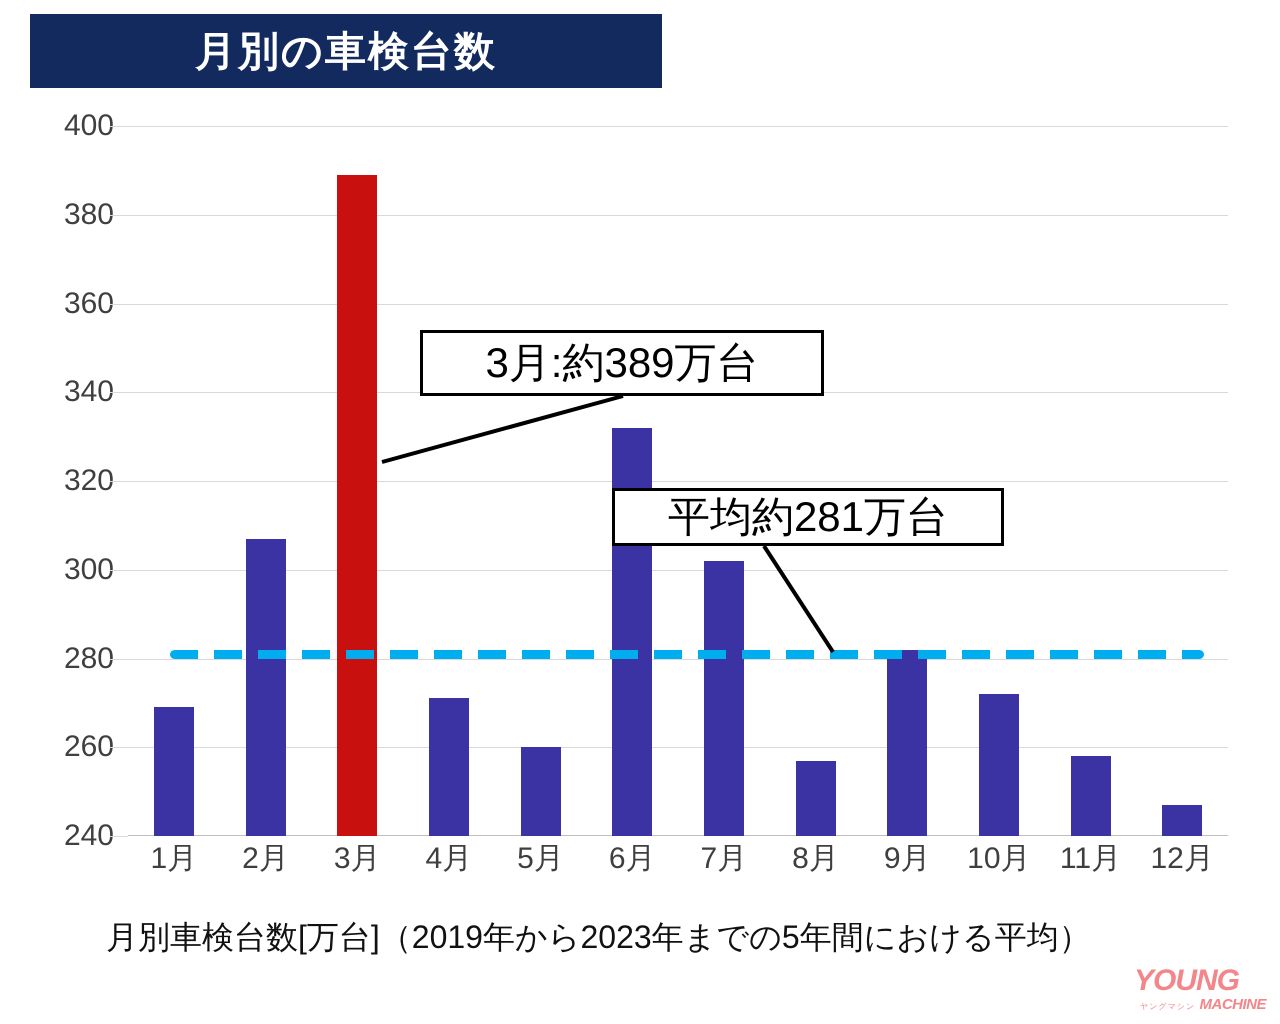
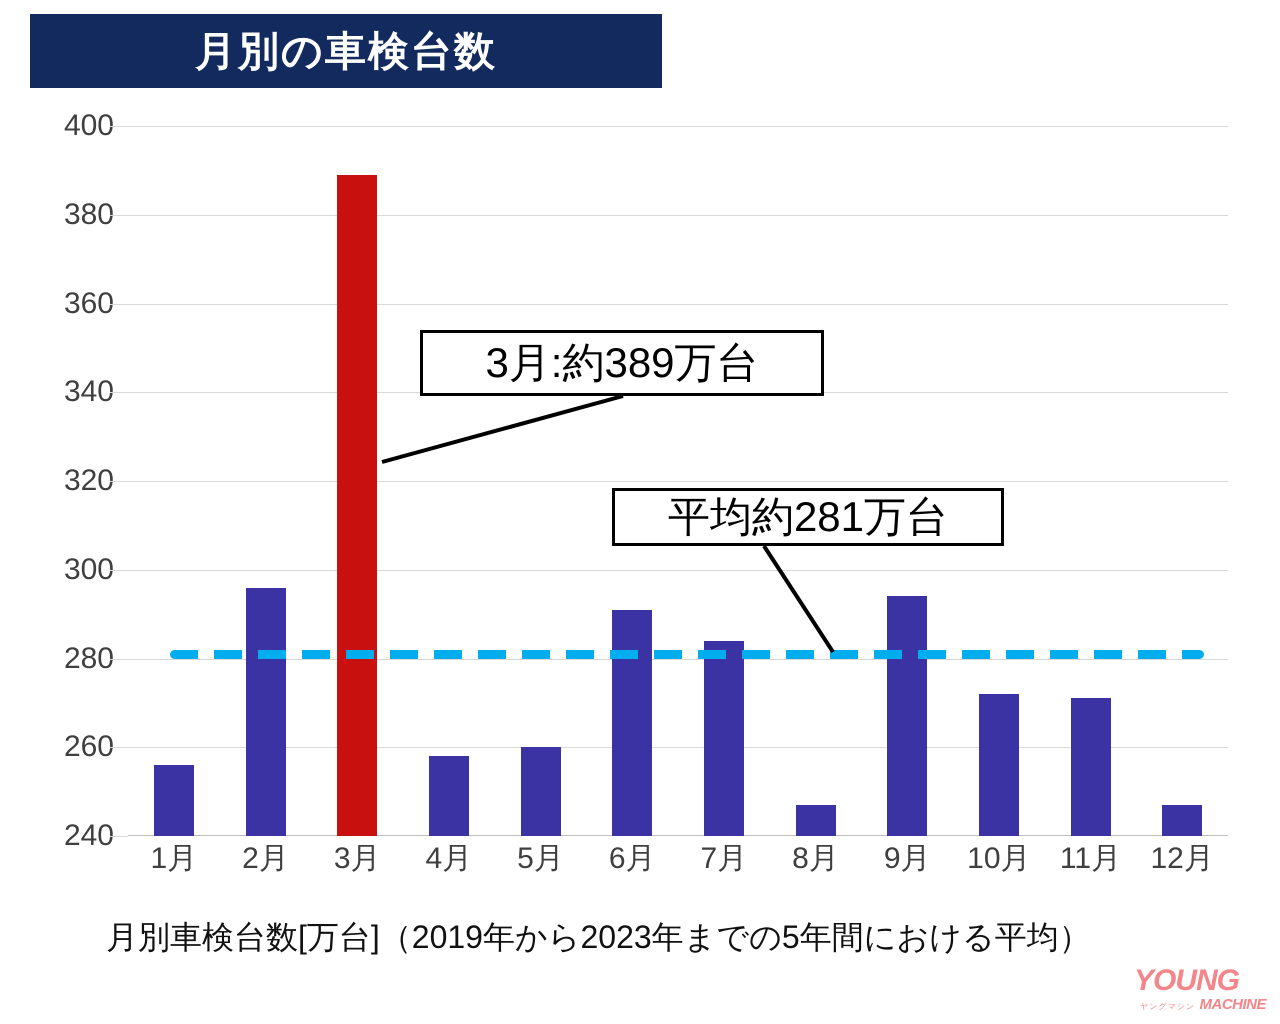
1月: 269 -> 256
2月: 307 -> 296
4月: 271 -> 258
6月: 332 -> 291
7月: 302 -> 284
8月: 257 -> 247
9月: 282 -> 294
11月: 258 -> 271
